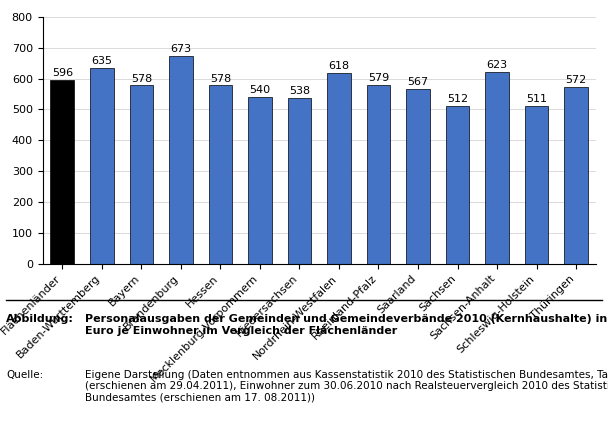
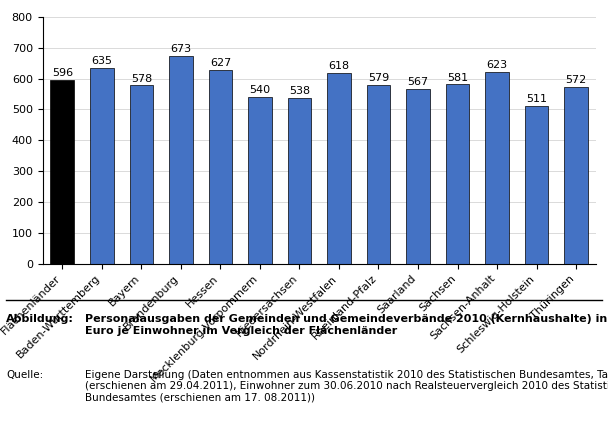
Hessen: 578 -> 627
Sachsen: 512 -> 581
